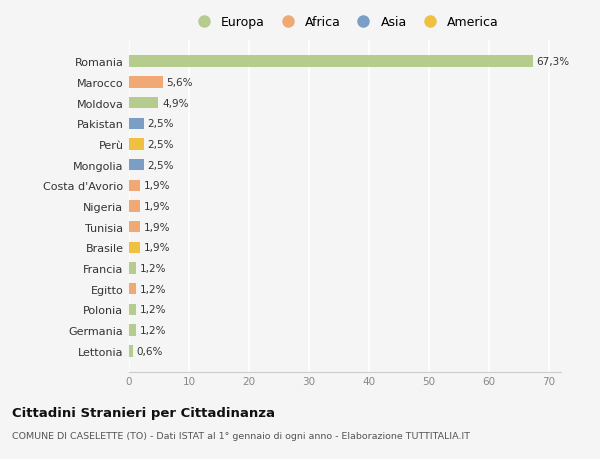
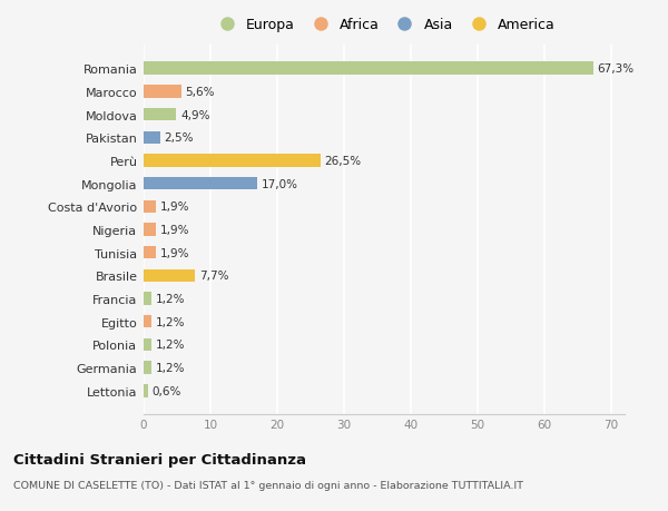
Perù: 2,5% -> 26,5%
Mongolia: 2,5% -> 17,0%
Brasile: 1,9% -> 7,7%
